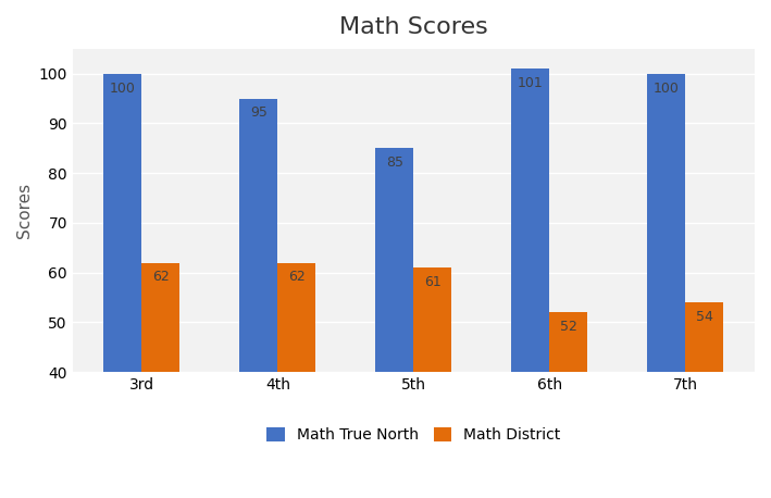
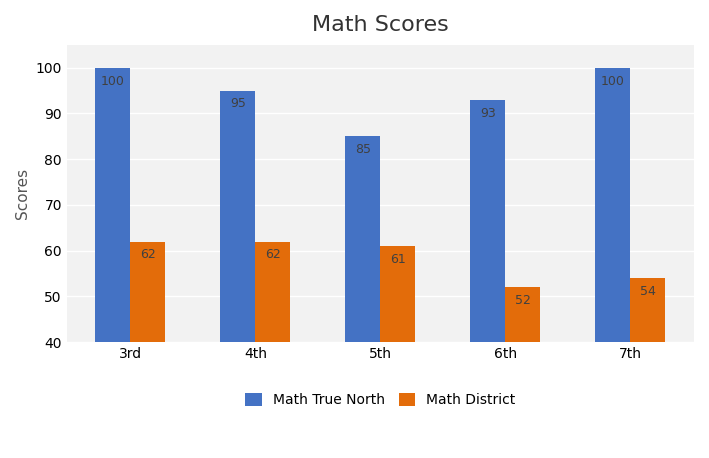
Math True North/6th: 101 -> 93
